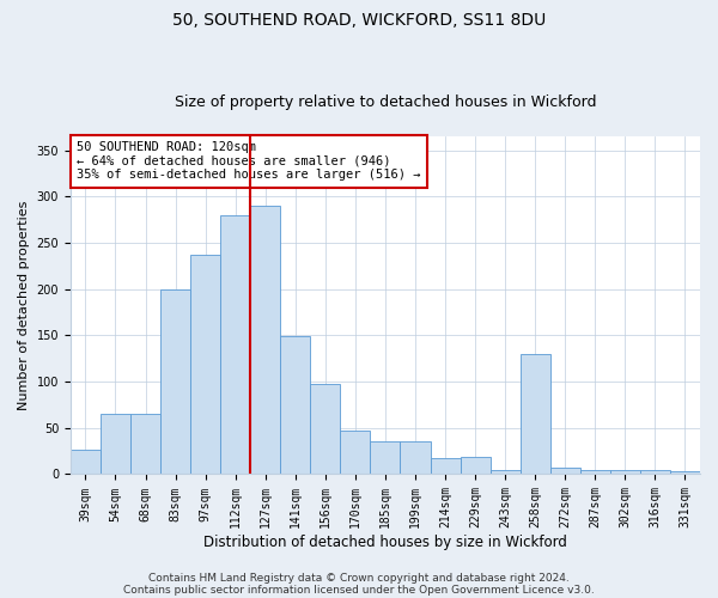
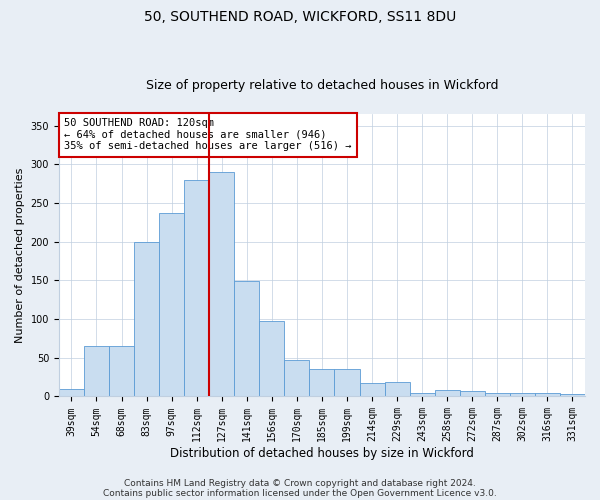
39sqm: 26 -> 10
258sqm: 130 -> 9
